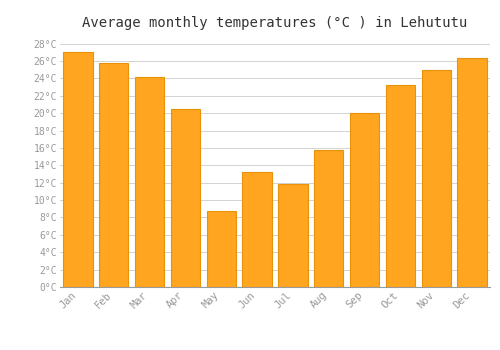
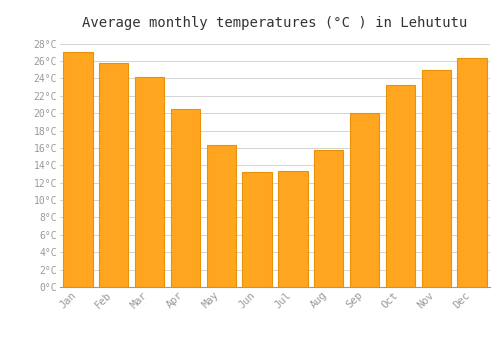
May: 8.8°C -> 16.3°C
Jul: 11.8°C -> 13.3°C
